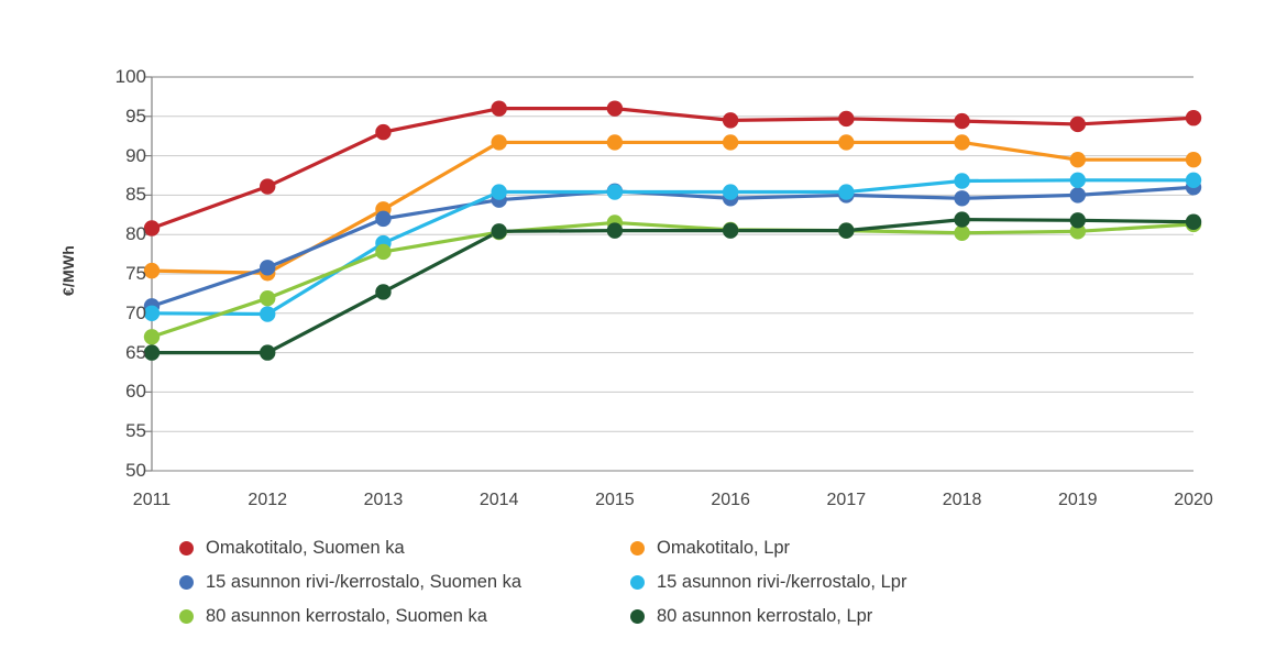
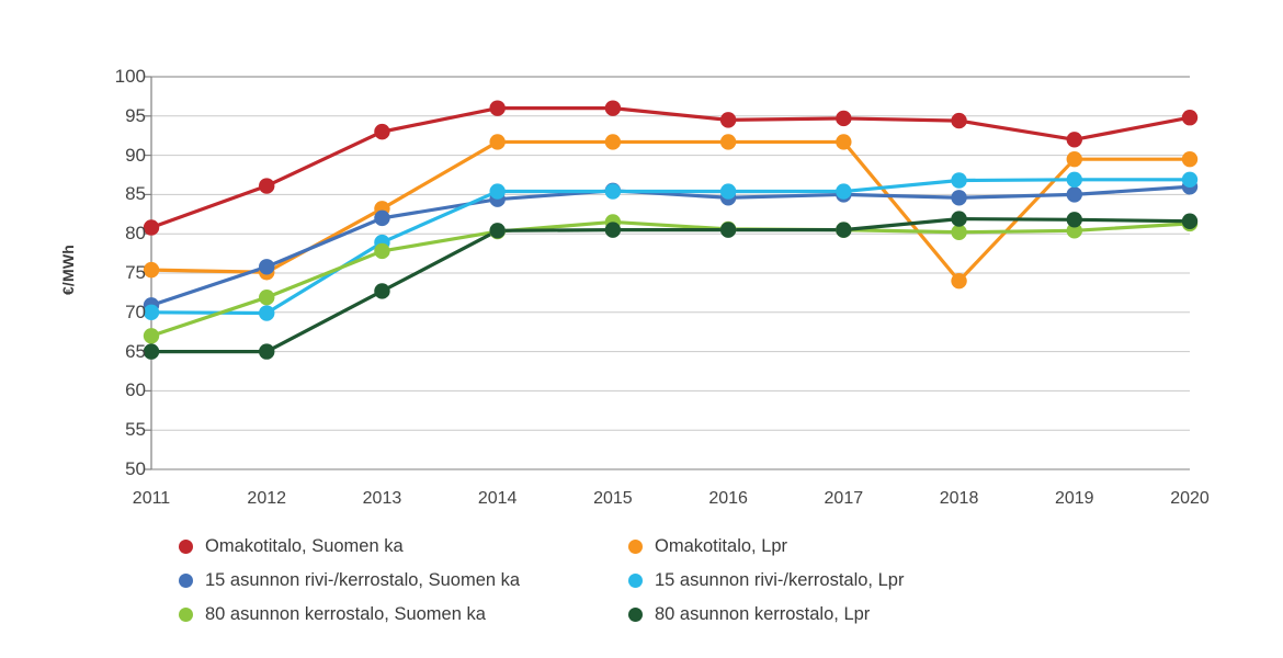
Omakotitalo, Lpr/2018: 92 -> 74
Omakotitalo, Suomen ka/2019: 94 -> 92
